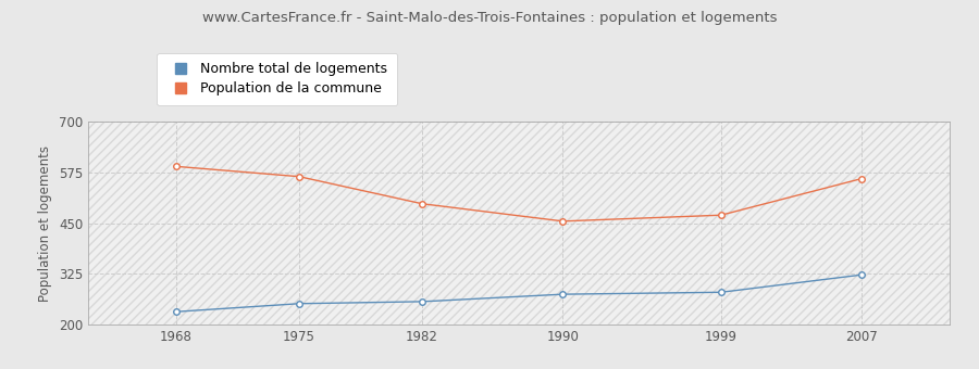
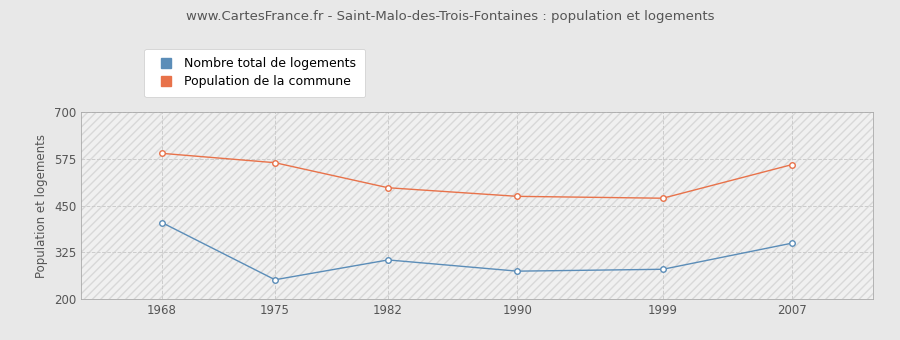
Nombre total de logements/1968: 232 -> 405
Nombre total de logements/1982: 257 -> 305
Population de la commune/1990: 455 -> 475
Nombre total de logements/2007: 323 -> 350
